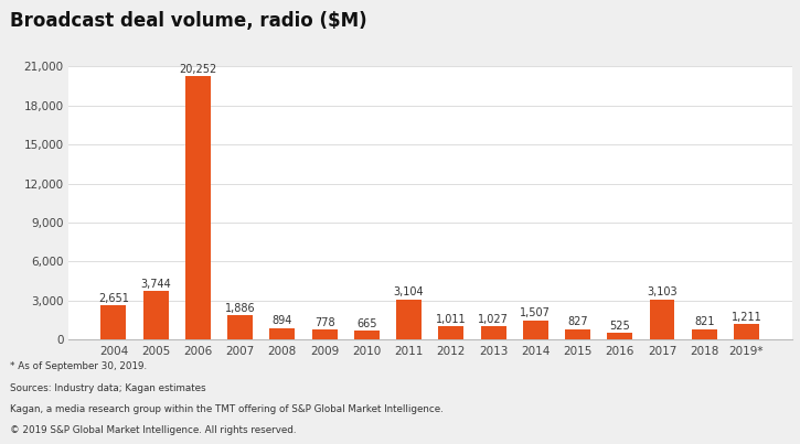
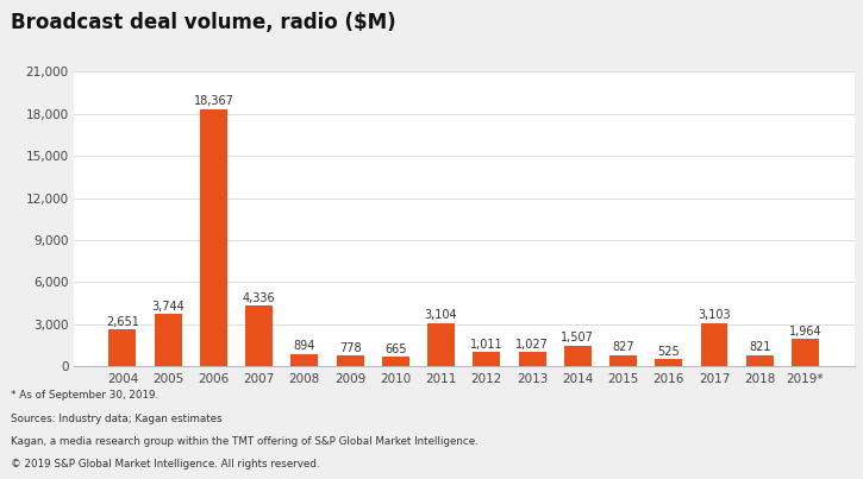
2006: 20,252 -> 18,367
2007: 1,886 -> 4,336
2019*: 1,211 -> 1,964
